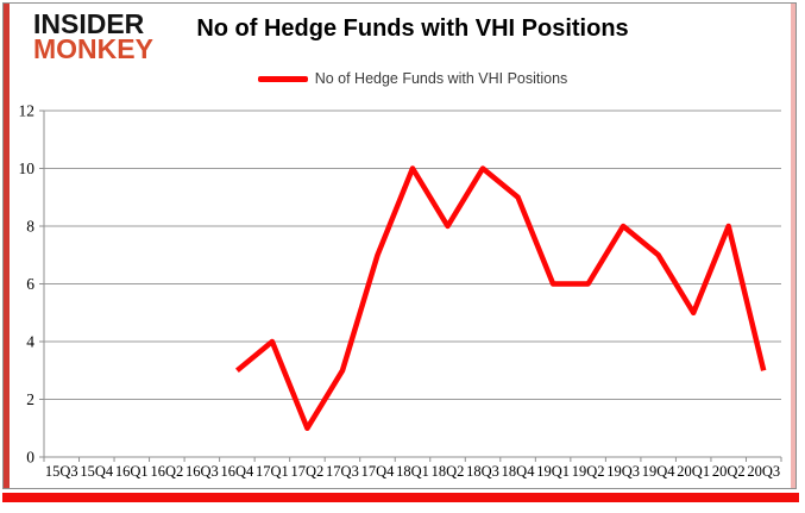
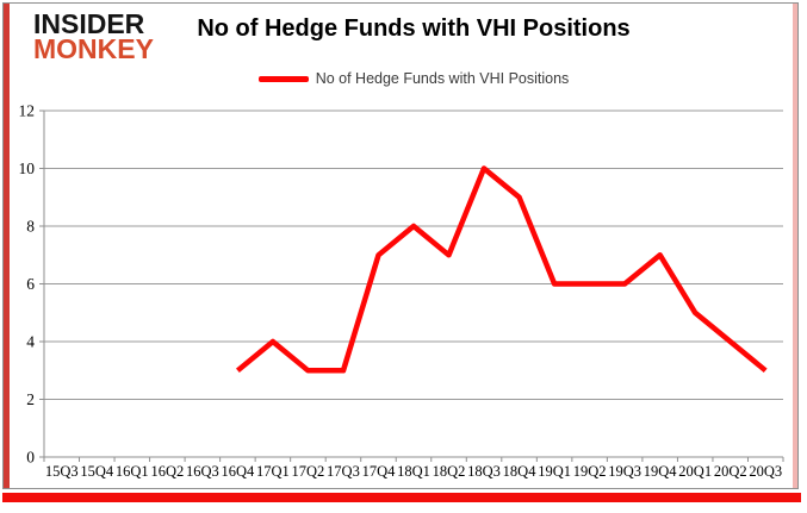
17Q2: 1 -> 3
18Q1: 10 -> 8
18Q2: 8 -> 7
19Q3: 8 -> 6
20Q2: 8 -> 4
